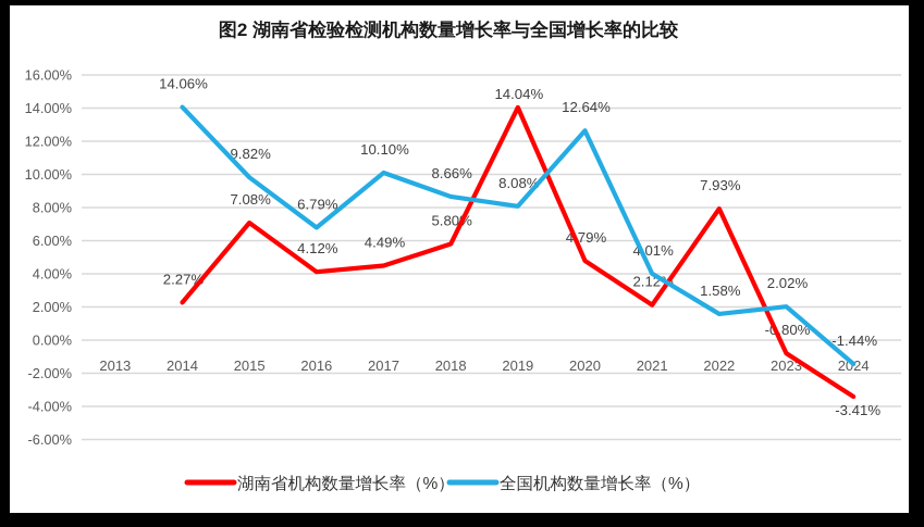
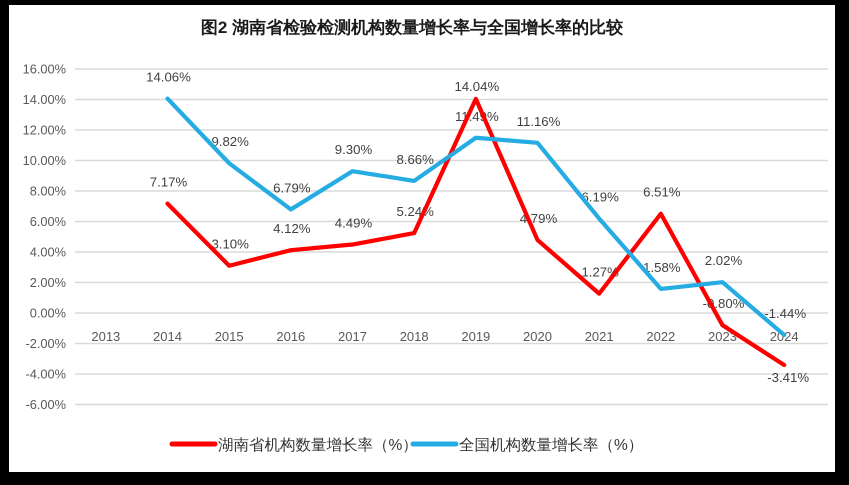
湖南省机构数量增长率（%）/2014: 2.27% -> 7.17%
湖南省机构数量增长率（%）/2015: 7.08% -> 3.10%
全国机构数量增长率（%）/2017: 10.10% -> 9.30%
湖南省机构数量增长率（%）/2018: 5.80% -> 5.24%
全国机构数量增长率（%）/2019: 8.08% -> 11.49%
全国机构数量增长率（%）/2020: 12.64% -> 11.16%
湖南省机构数量增长率（%）/2021: 2.12% -> 1.27%
全国机构数量增长率（%）/2021: 4.01% -> 6.19%
湖南省机构数量增长率（%）/2022: 7.93% -> 6.51%
